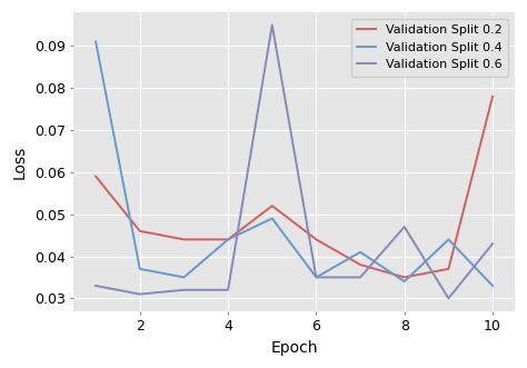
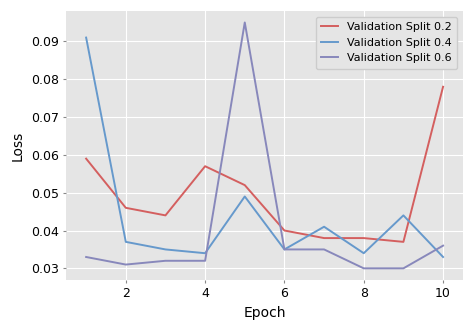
Validation Split 0.2/4: 0.044 -> 0.057
Validation Split 0.4/4: 0.044 -> 0.034
Validation Split 0.2/6: 0.044 -> 0.040
Validation Split 0.2/8: 0.035 -> 0.038
Validation Split 0.6/8: 0.047 -> 0.030
Validation Split 0.6/10: 0.043 -> 0.036
